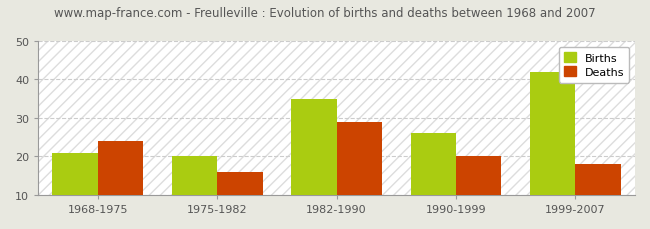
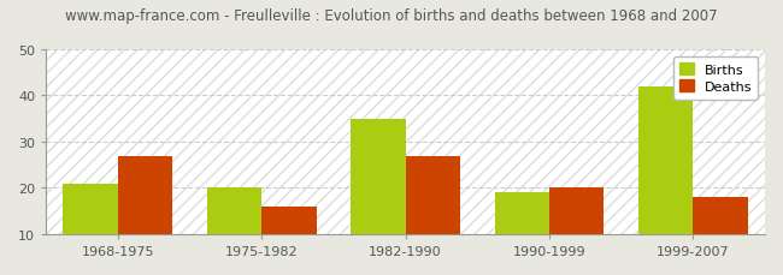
Deaths/1968-1975: 24 -> 27
Deaths/1982-1990: 29 -> 27
Births/1990-1999: 26 -> 19
